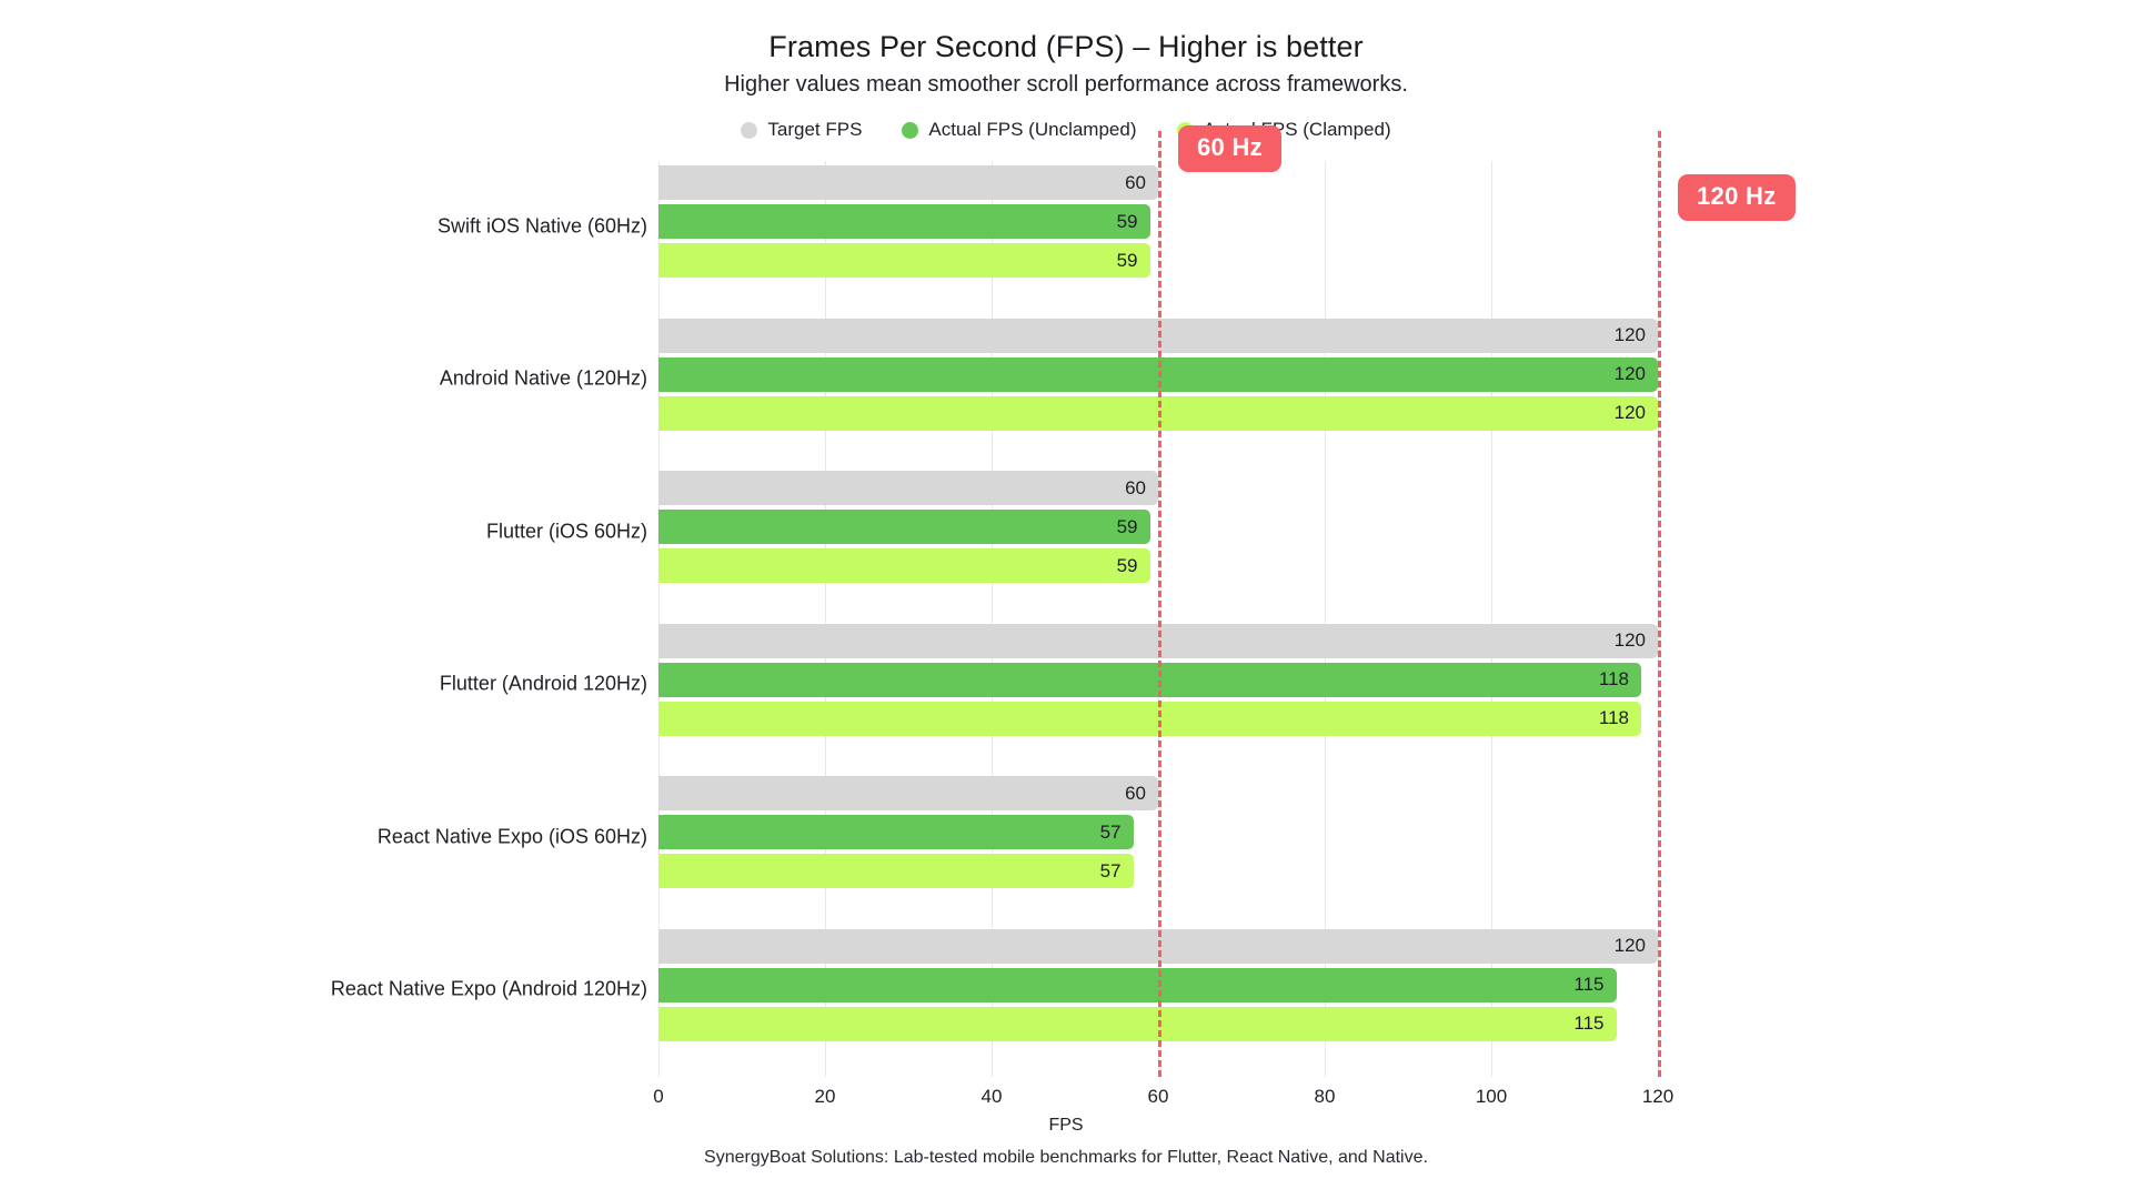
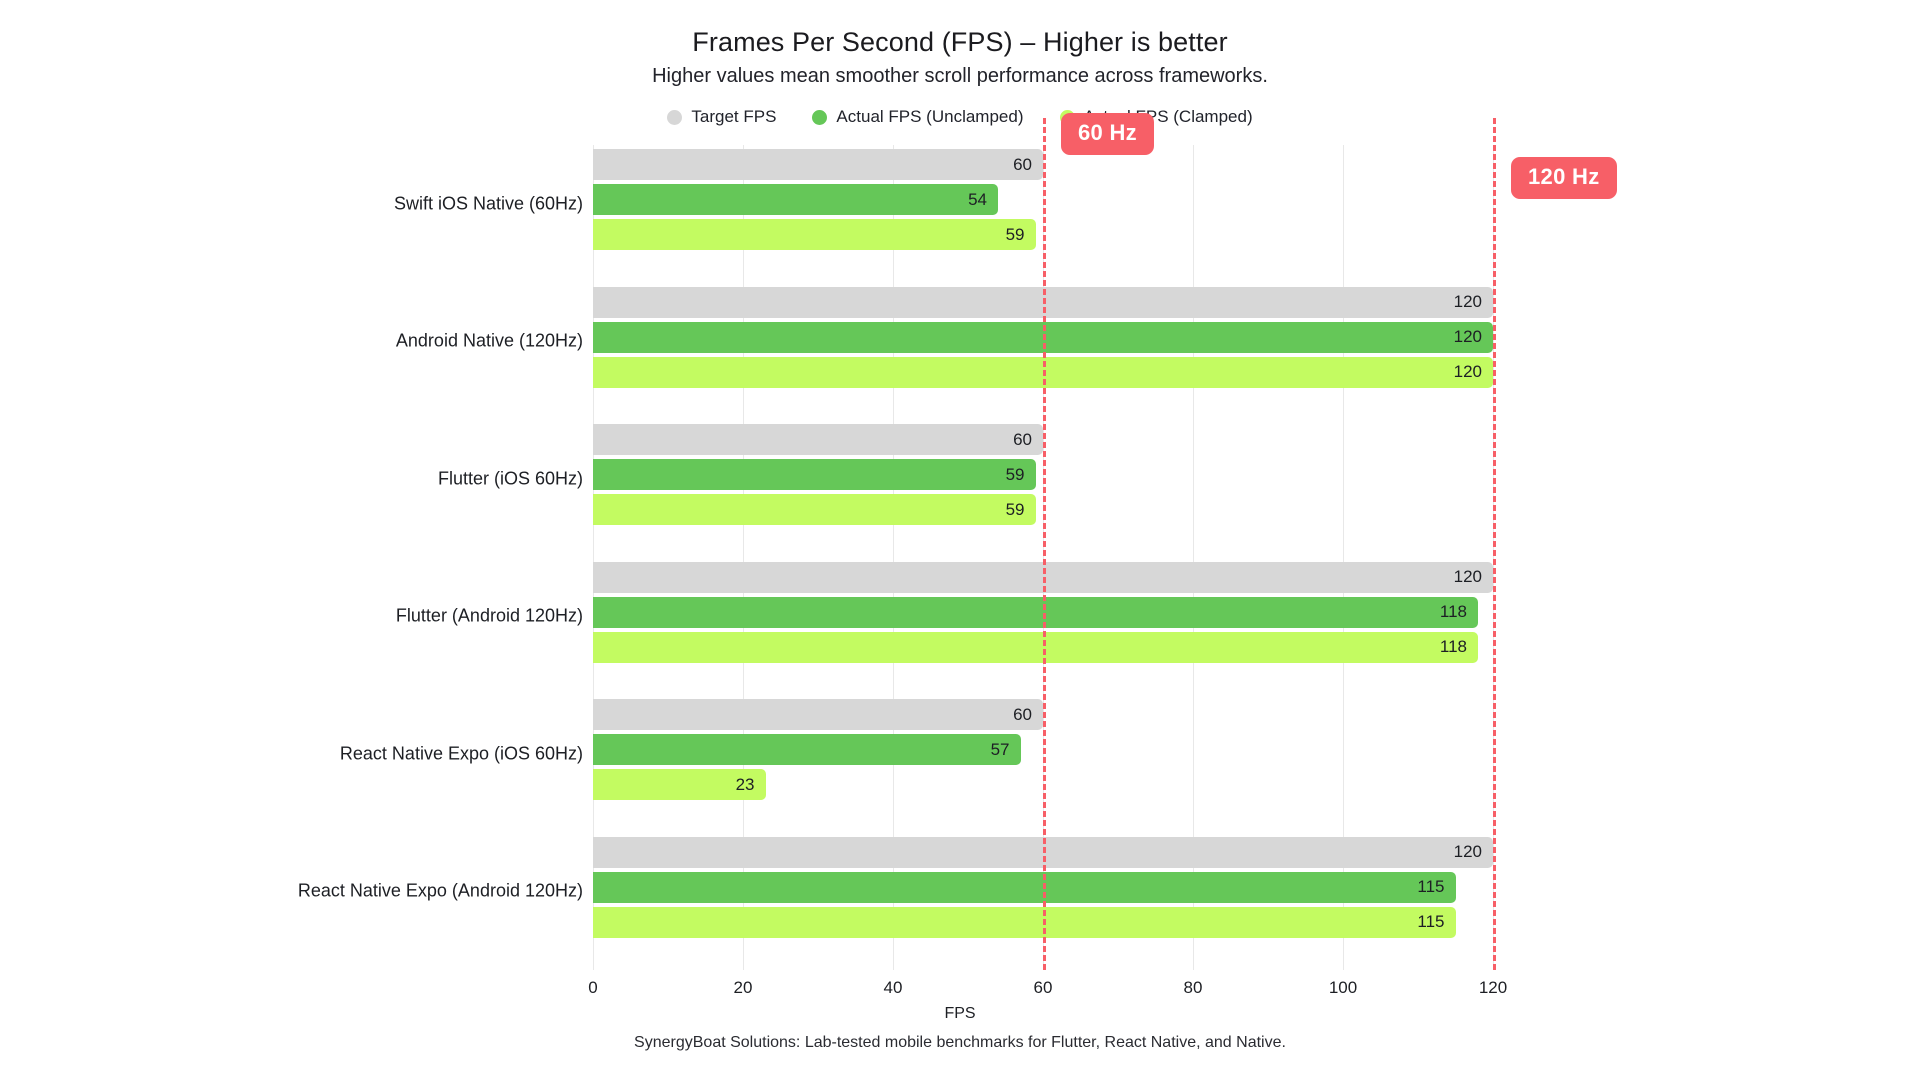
Actual FPS (Unclamped)/Swift iOS Native (60Hz): 59 -> 54
Actual FPS (Clamped)/React Native Expo (iOS 60Hz): 57 -> 23
